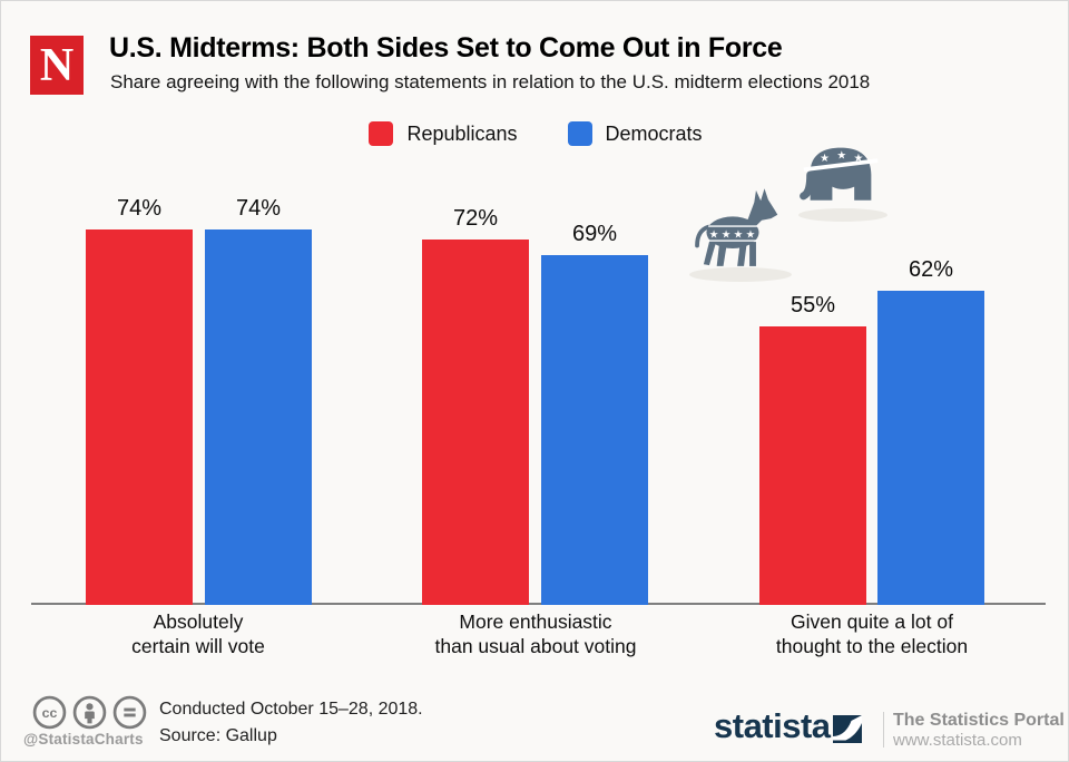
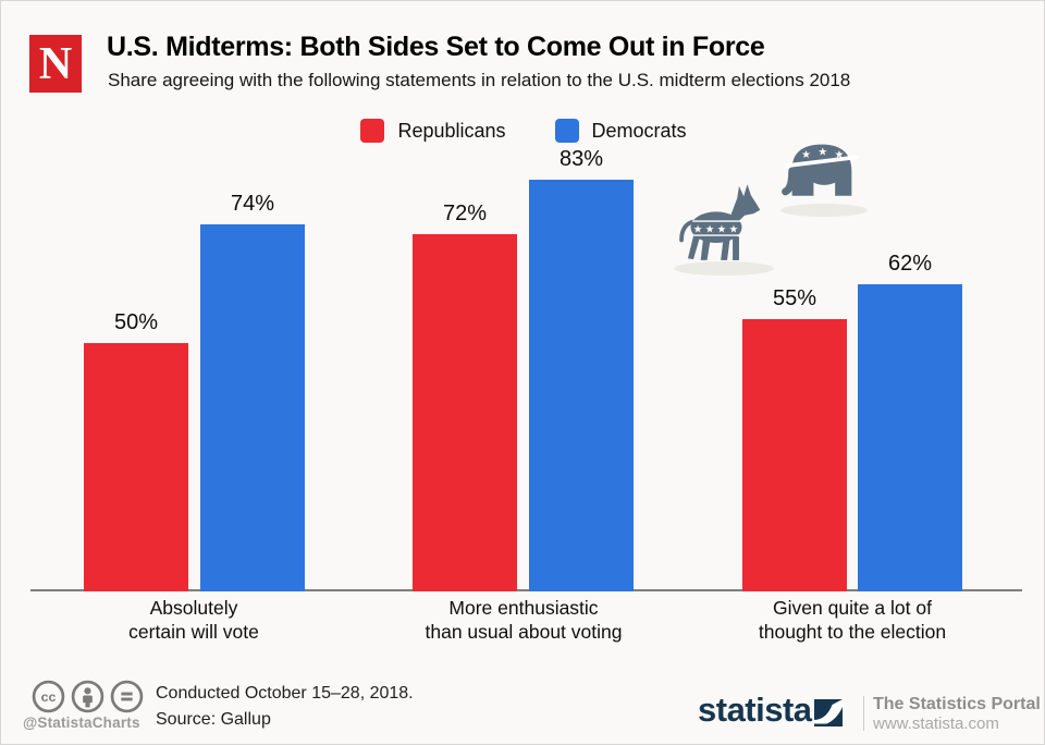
Republicans/Absolutely certain will vote: 74% -> 50%
Democrats/More enthusiastic than usual about voting: 69% -> 83%
